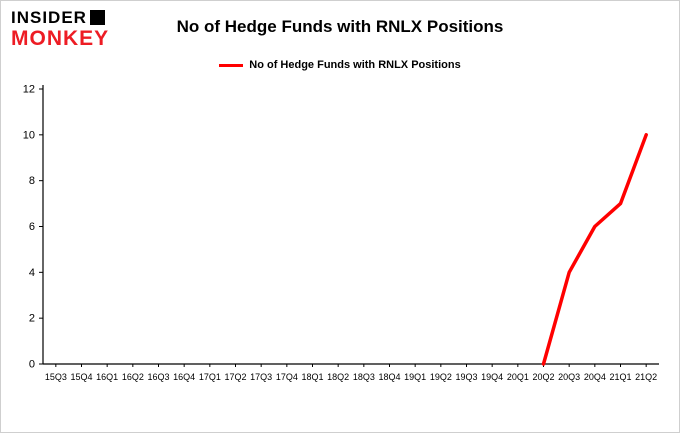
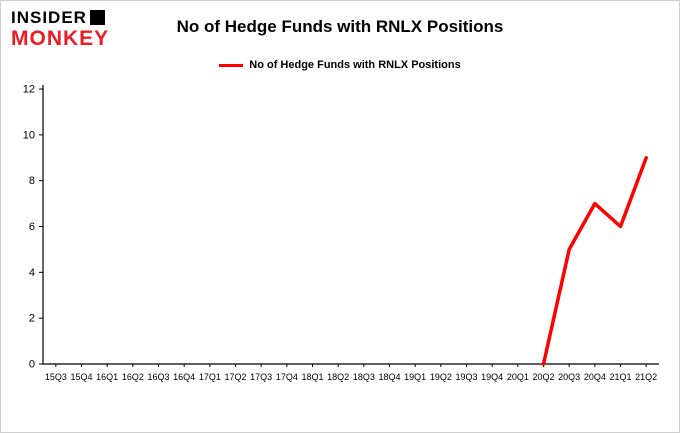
20Q3: 4 -> 5
20Q4: 6 -> 7
21Q1: 7 -> 6
21Q2: 10 -> 9
